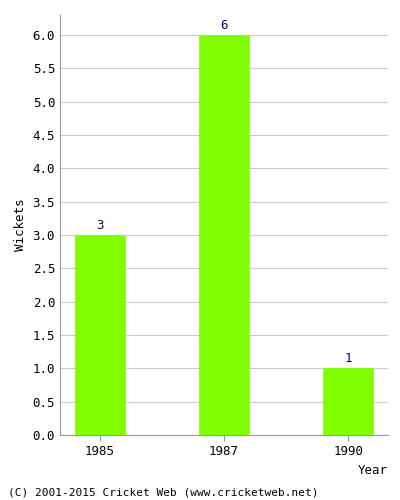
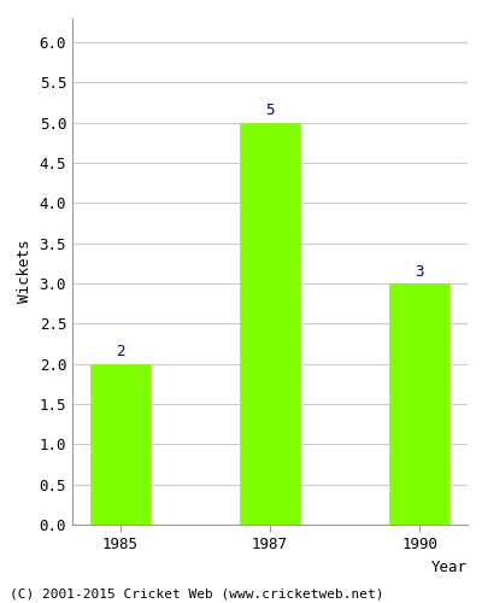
1985: 3 -> 2
1987: 6 -> 5
1990: 1 -> 3
